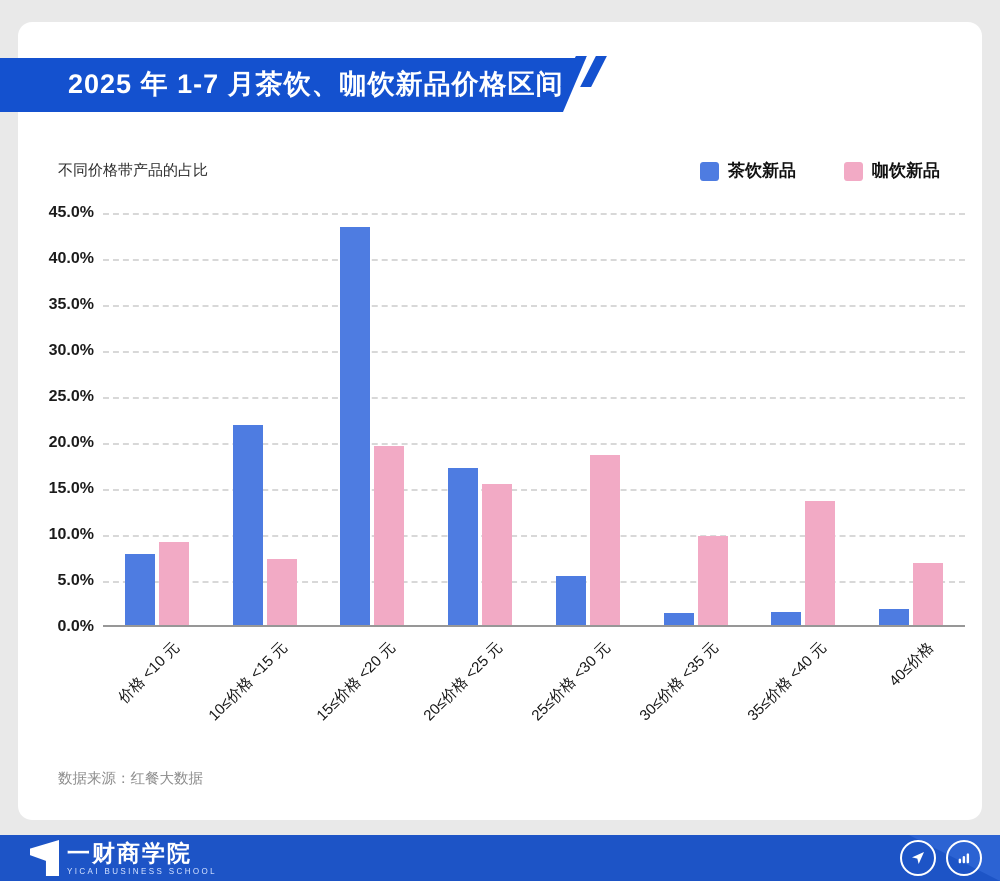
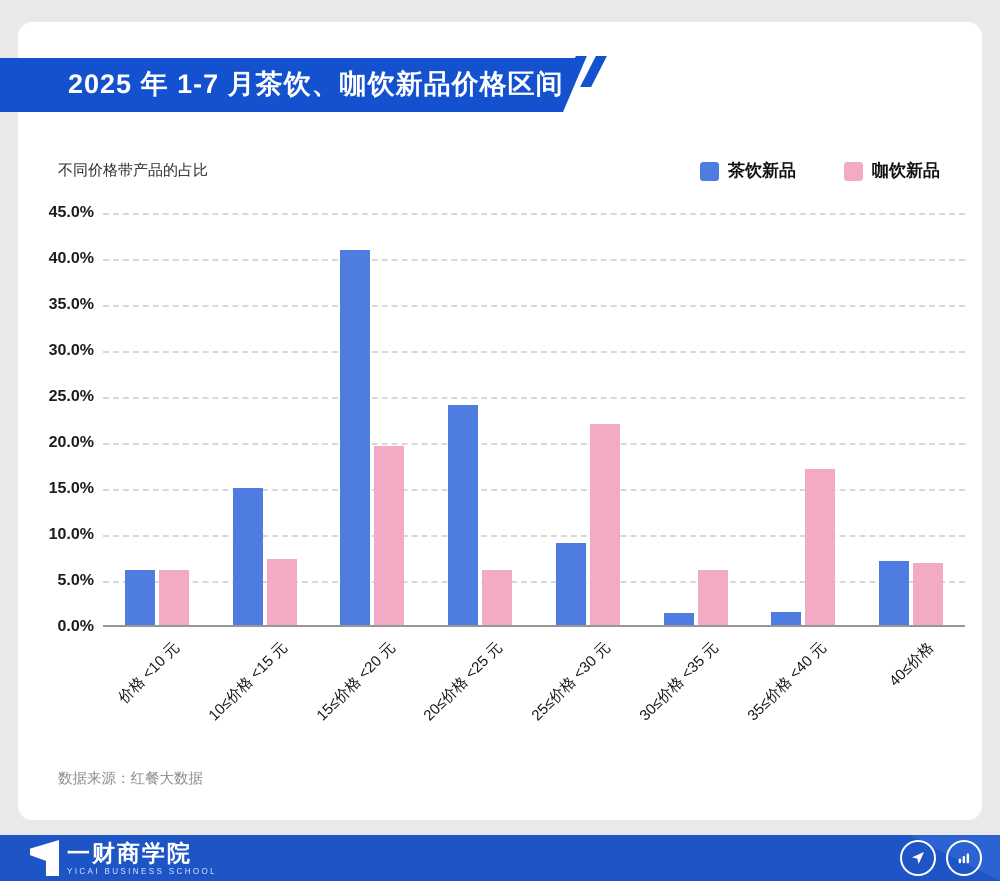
茶饮新品/价格 <10 元: 8% -> 6%
咖饮新品/价格 <10 元: 9% -> 6%
茶饮新品/10≤价格 <15 元: 22% -> 15%
茶饮新品/15≤价格 <20 元: 44% -> 41%
茶饮新品/20≤价格 <25 元: 17% -> 24%
咖饮新品/20≤价格 <25 元: 15% -> 6%
茶饮新品/25≤价格 <30 元: 5% -> 9%
咖饮新品/25≤价格 <30 元: 19% -> 22%
咖饮新品/30≤价格 <35 元: 10% -> 6%
咖饮新品/35≤价格 <40 元: 14% -> 17%
茶饮新品/40≤价格: 2% -> 7%
